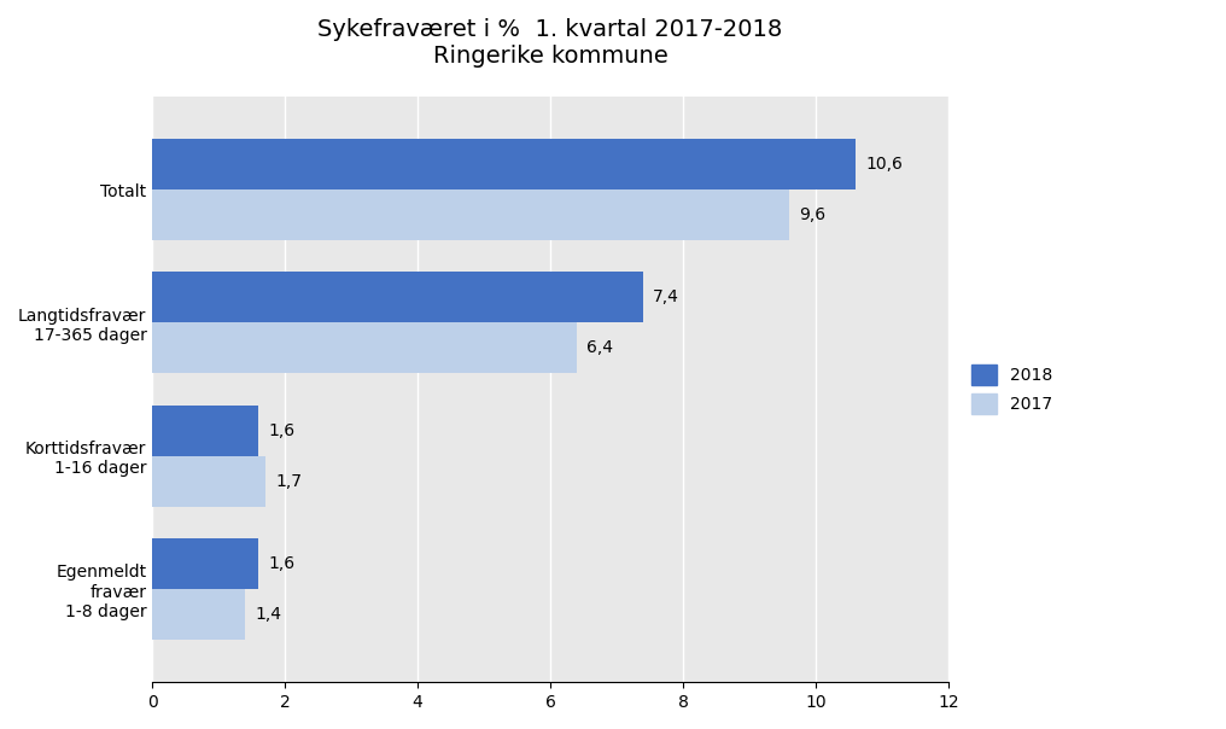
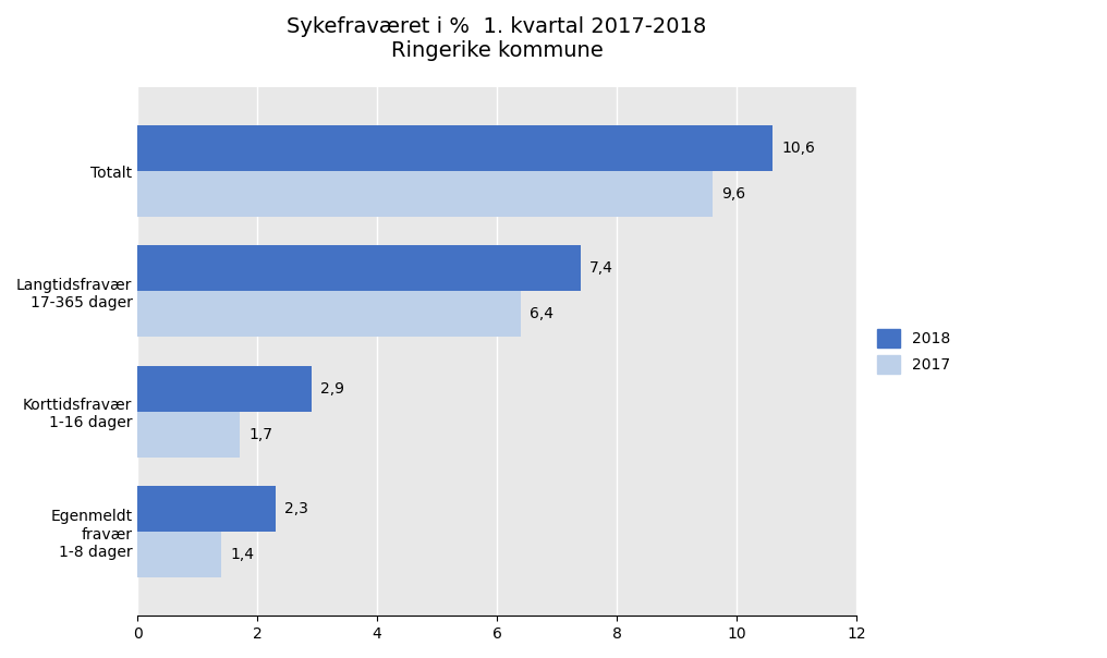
2018/Korttidsfravær 1-16 dager: 1,6 -> 2,9
2018/Egenmeldt fravær 1-8 dager: 1,6 -> 2,3
